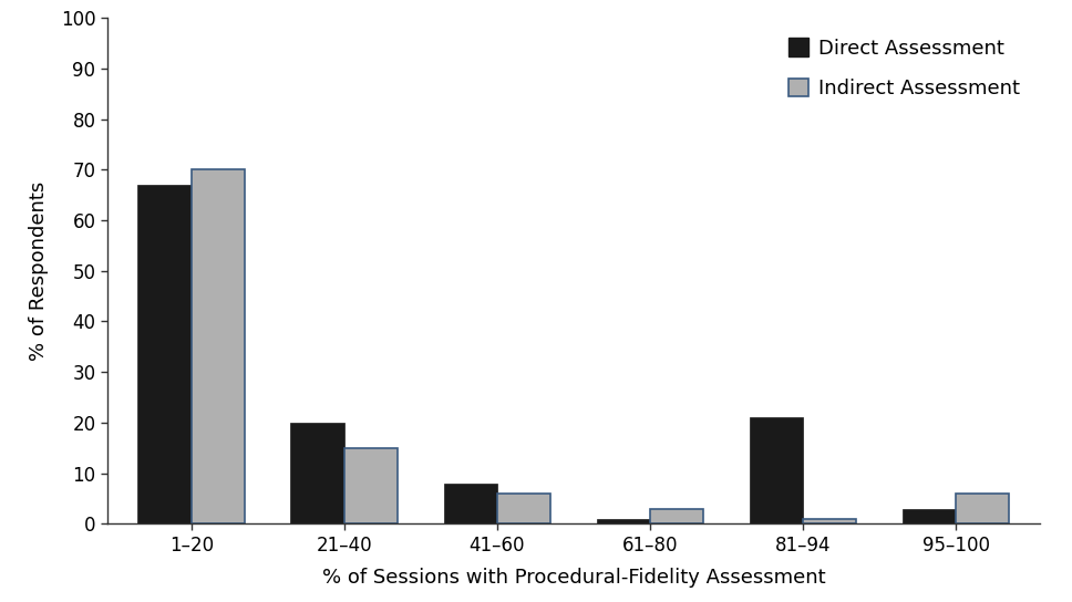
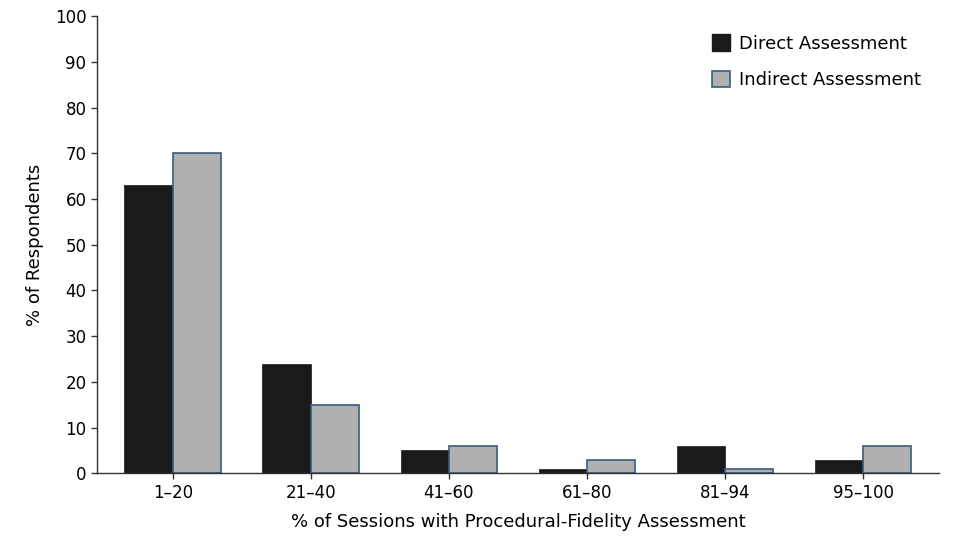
Direct Assessment/1–20: 67 -> 63
Direct Assessment/21–40: 20 -> 24
Direct Assessment/41–60: 8 -> 5
Direct Assessment/81–94: 21 -> 6
